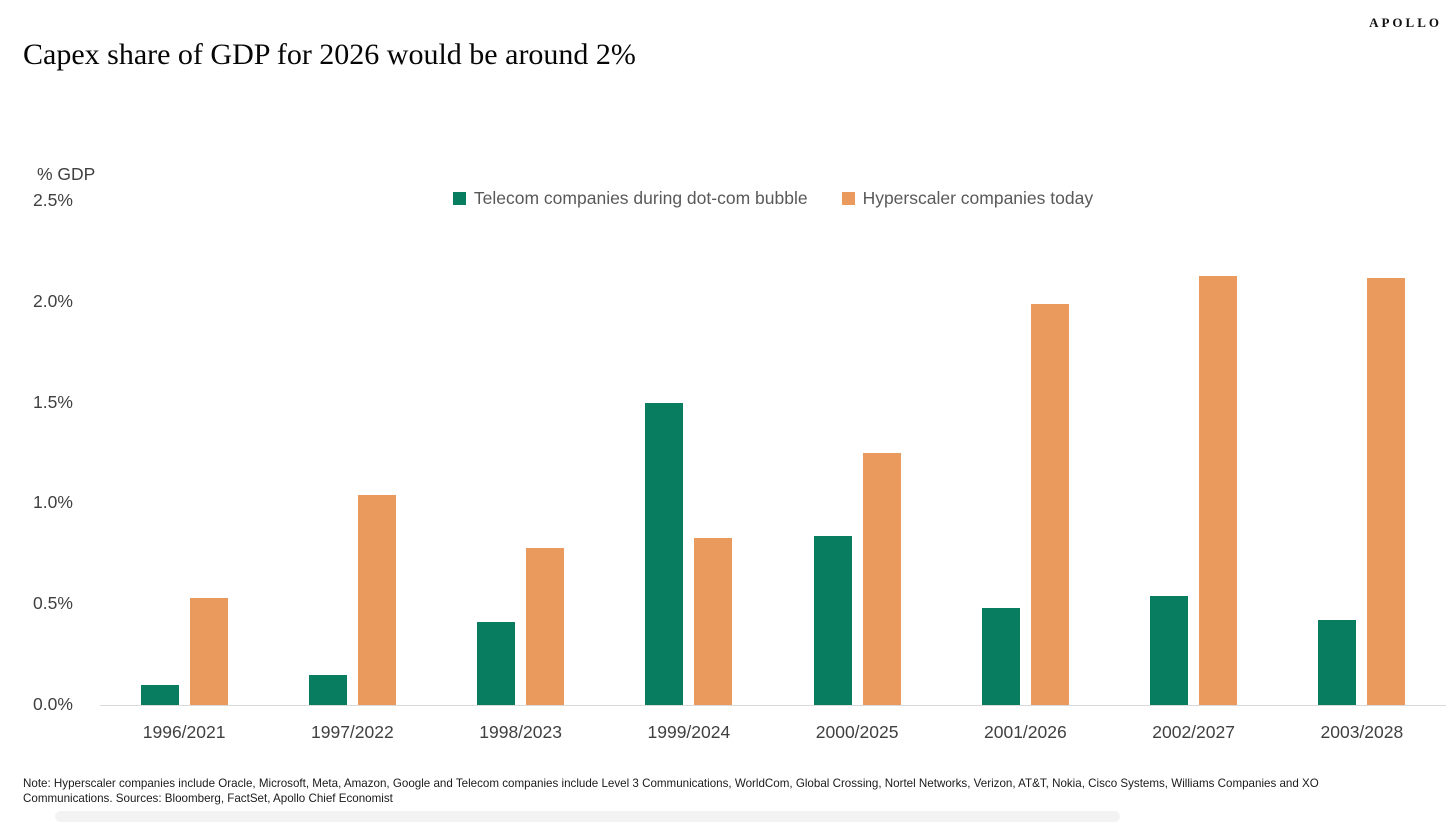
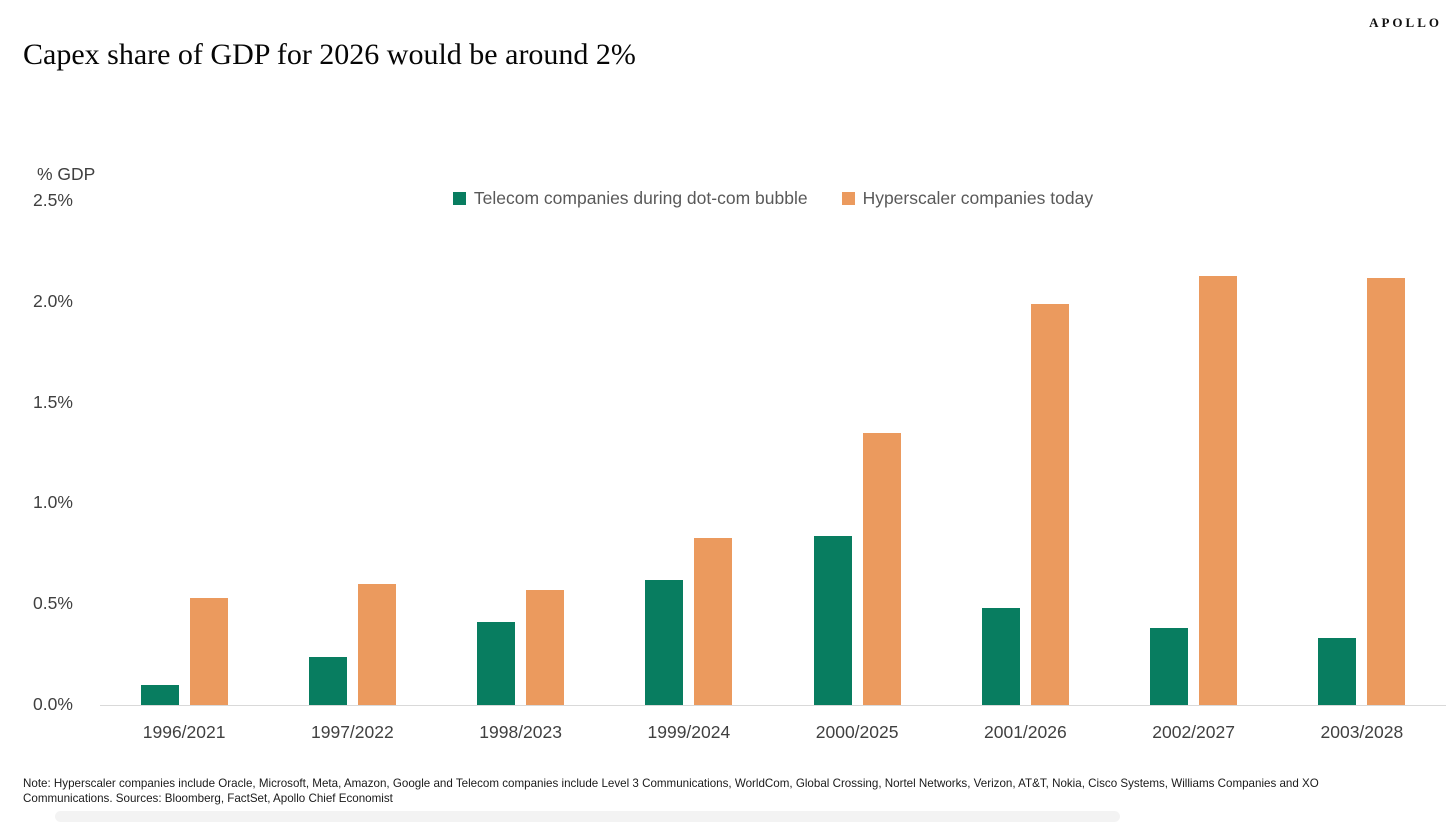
Telecom companies during dot-com bubble/1997/2022: 0.15% -> 0.24%
Hyperscaler companies today/1997/2022: 1.04% -> 0.60%
Hyperscaler companies today/1998/2023: 0.78% -> 0.57%
Telecom companies during dot-com bubble/1999/2024: 1.50% -> 0.62%
Hyperscaler companies today/2000/2025: 1.25% -> 1.35%
Telecom companies during dot-com bubble/2002/2027: 0.54% -> 0.38%
Telecom companies during dot-com bubble/2003/2028: 0.42% -> 0.33%
